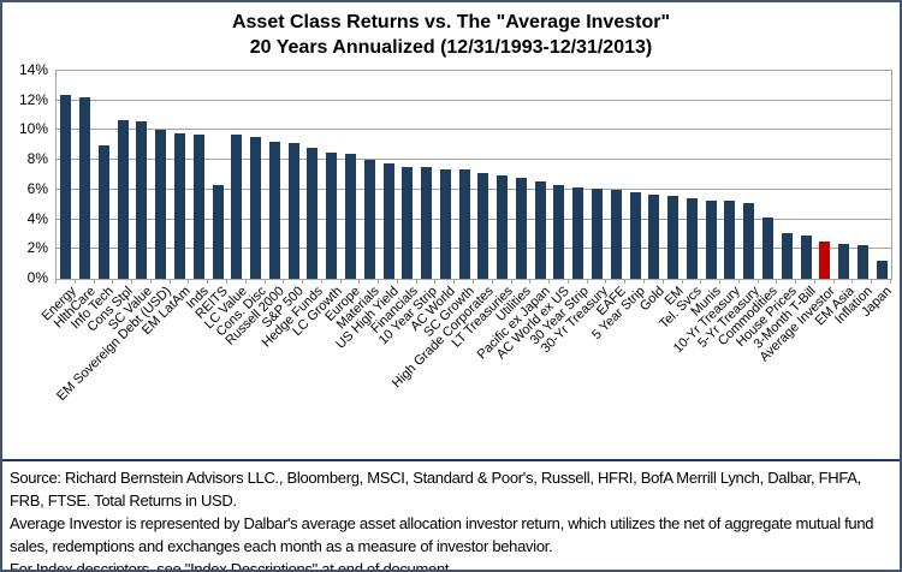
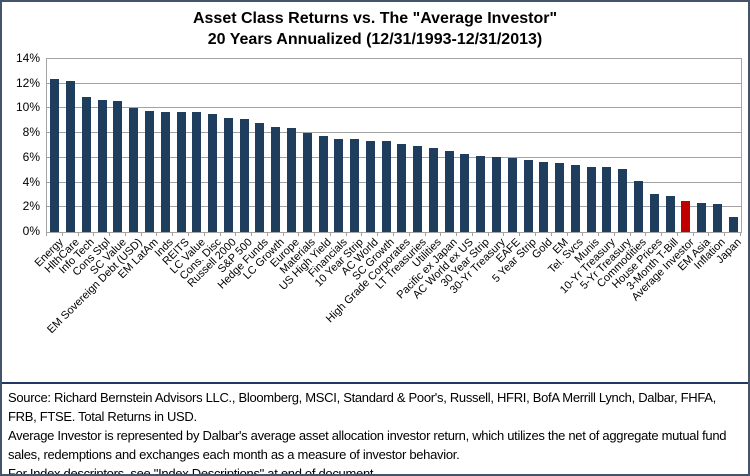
Info Tech: 9.0% -> 10.9%
REITS: 6.3% -> 9.7%
